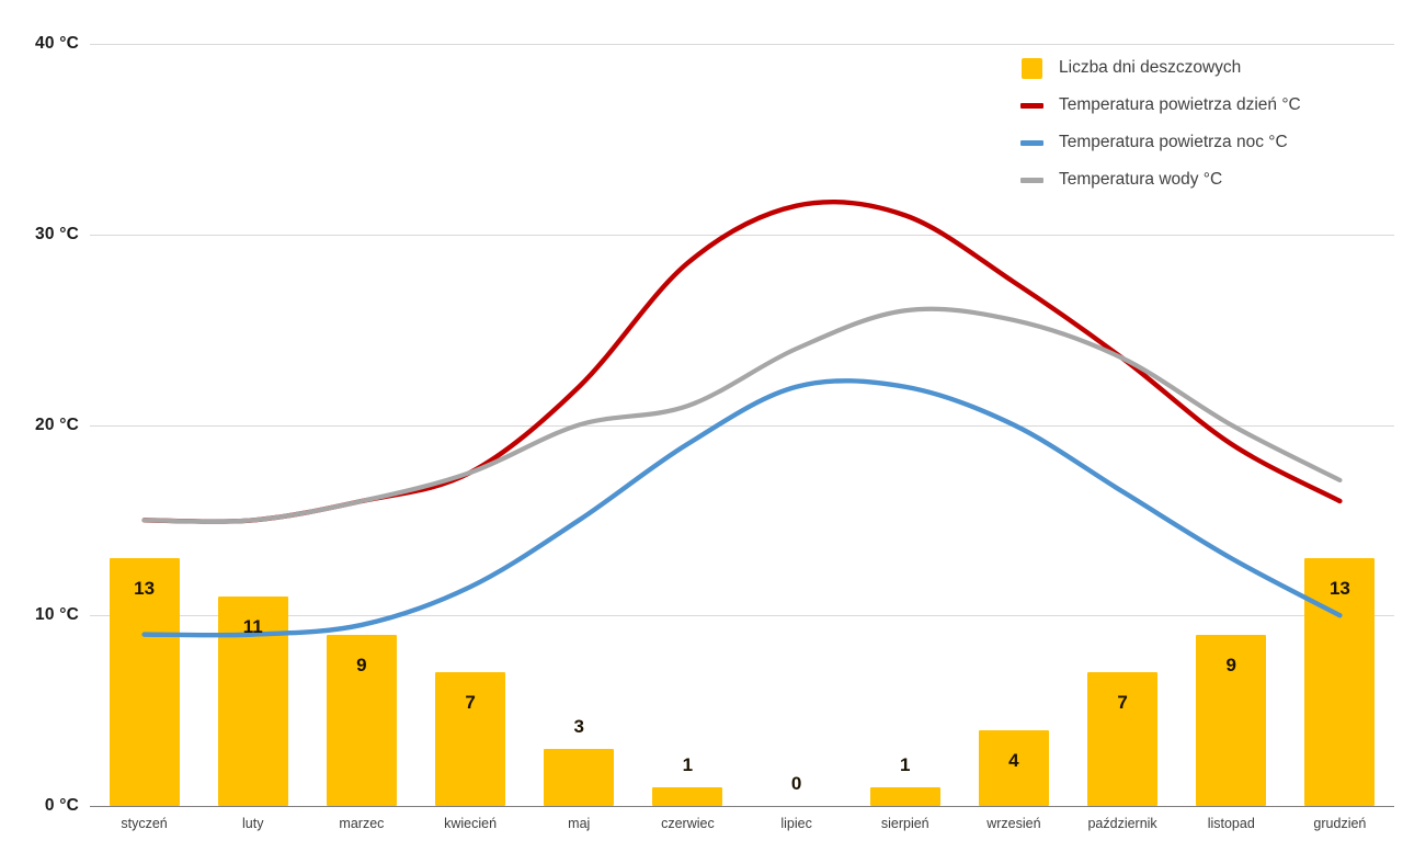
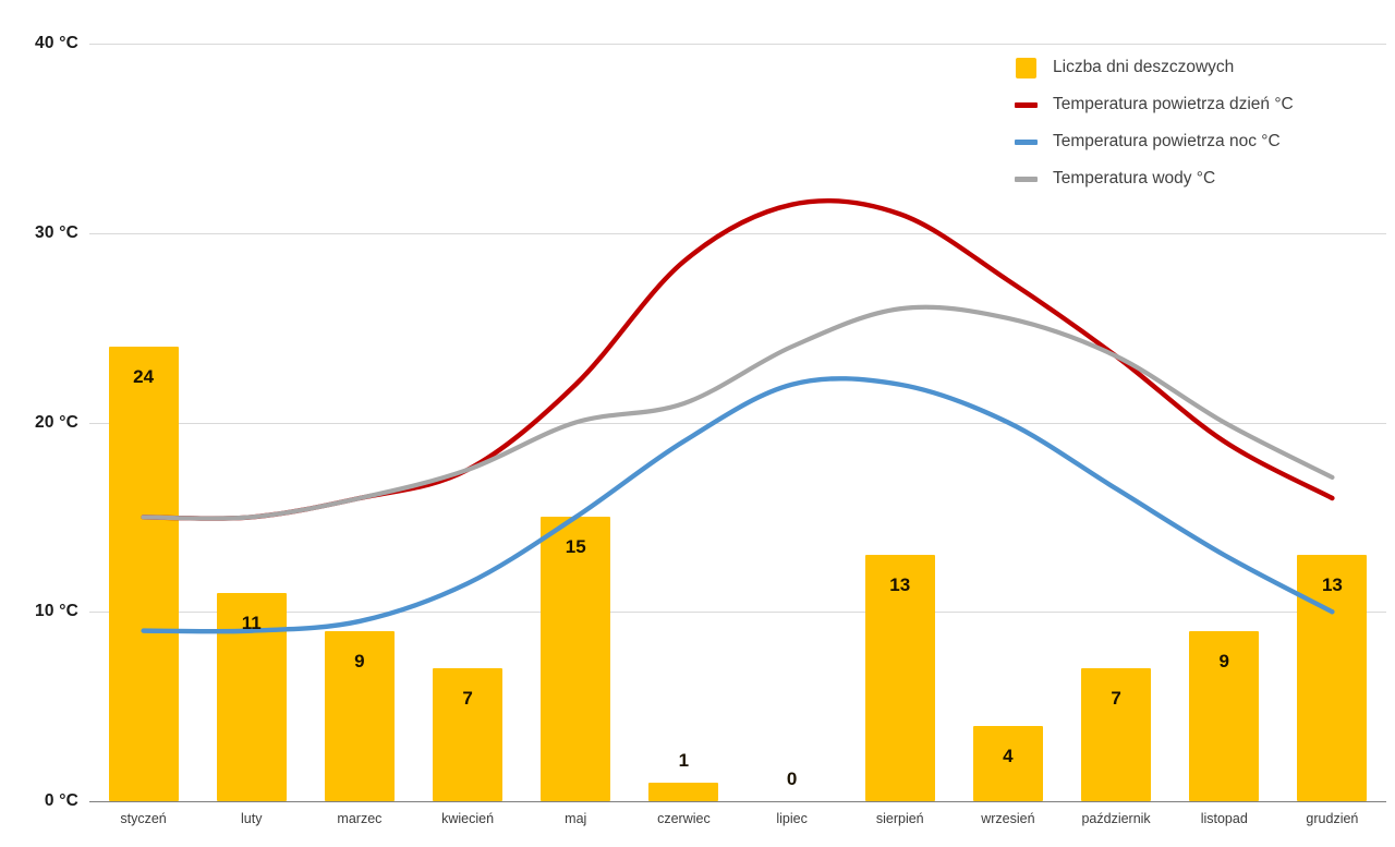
Liczba dni deszczowych/styczeń: 13 -> 24
Liczba dni deszczowych/maj: 3 -> 15
Liczba dni deszczowych/sierpień: 1 -> 13
